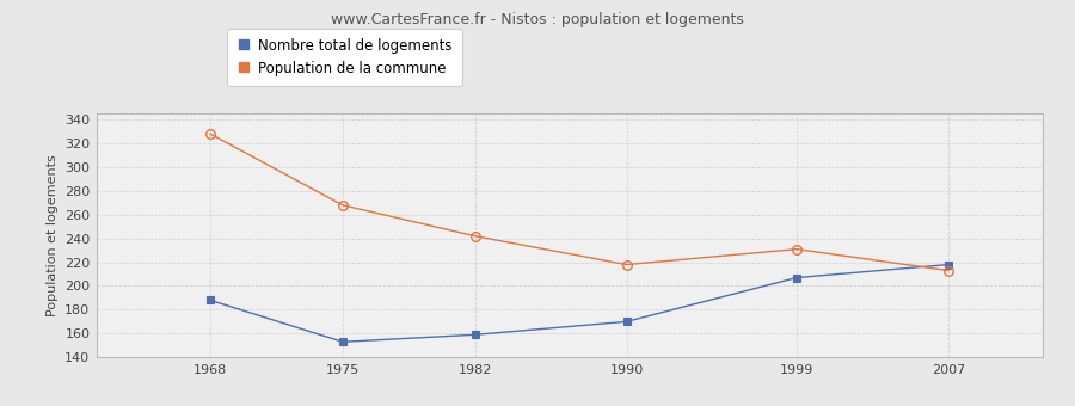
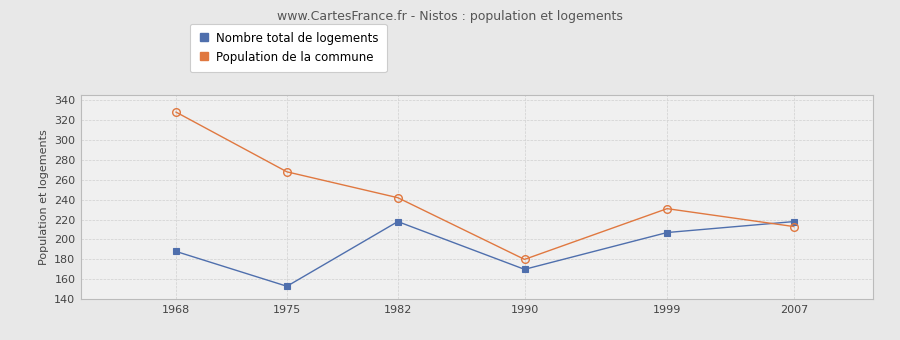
Nombre total de logements/1982: 159 -> 218
Population de la commune/1990: 218 -> 180
